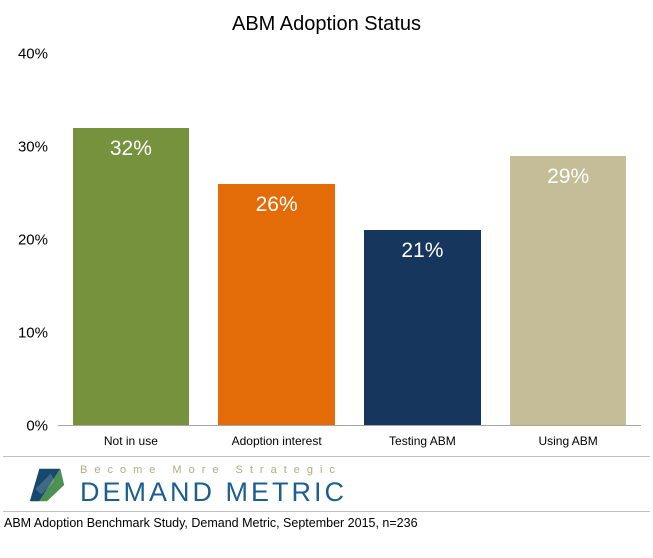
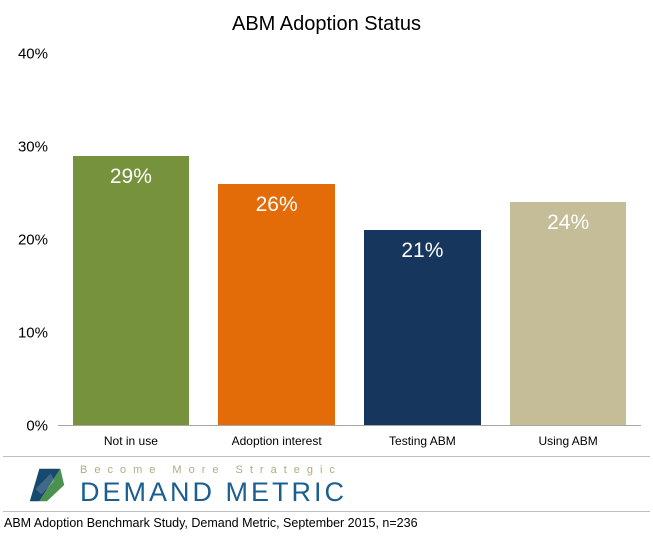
Not in use: 32% -> 29%
Using ABM: 29% -> 24%
